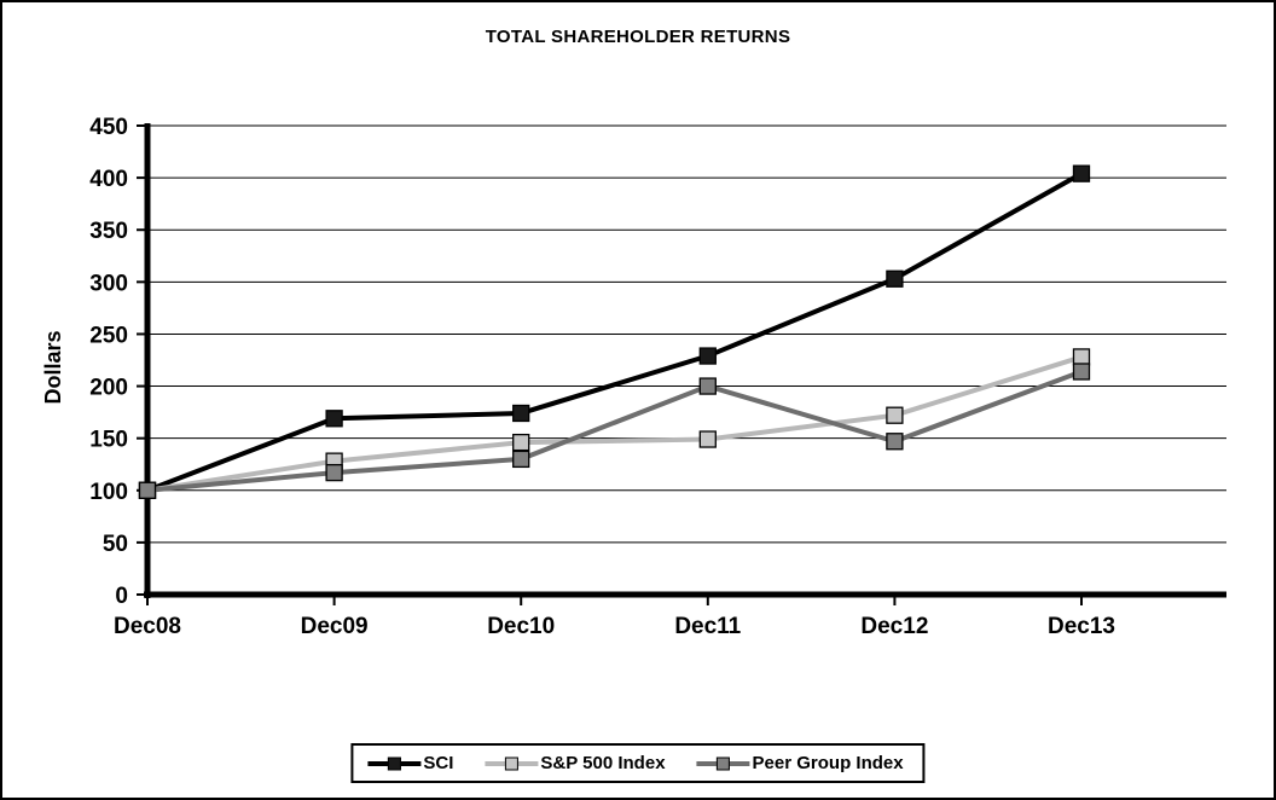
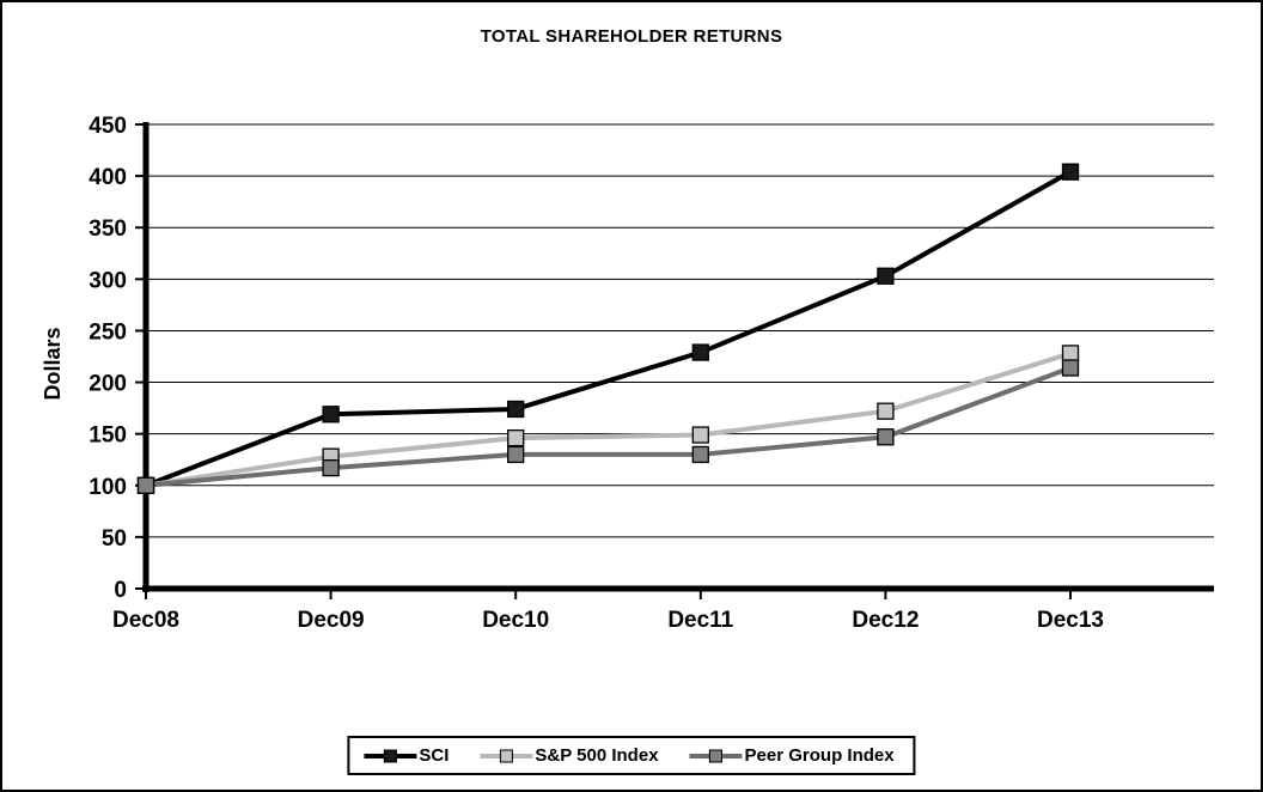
Peer Group Index/Dec11: 200 -> 130
